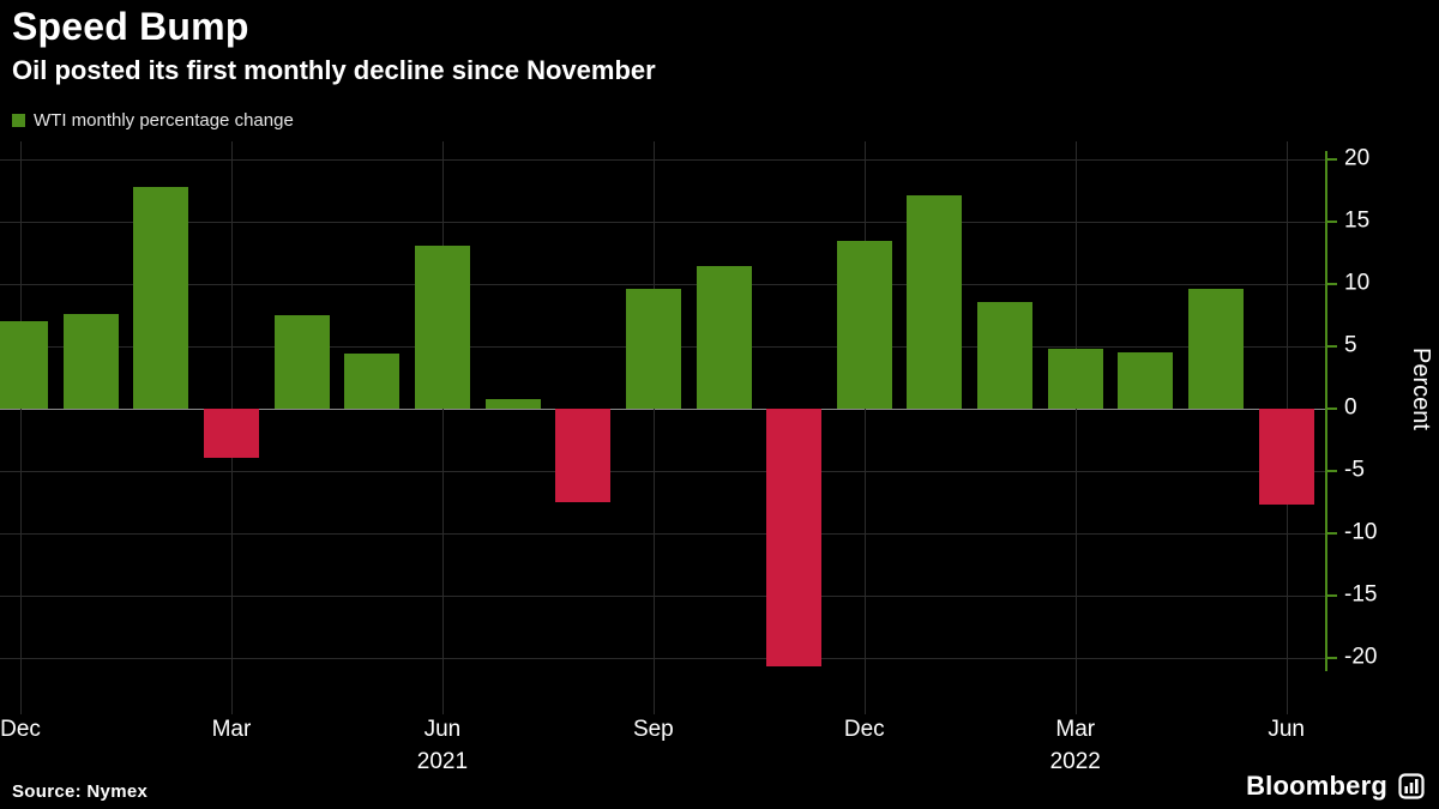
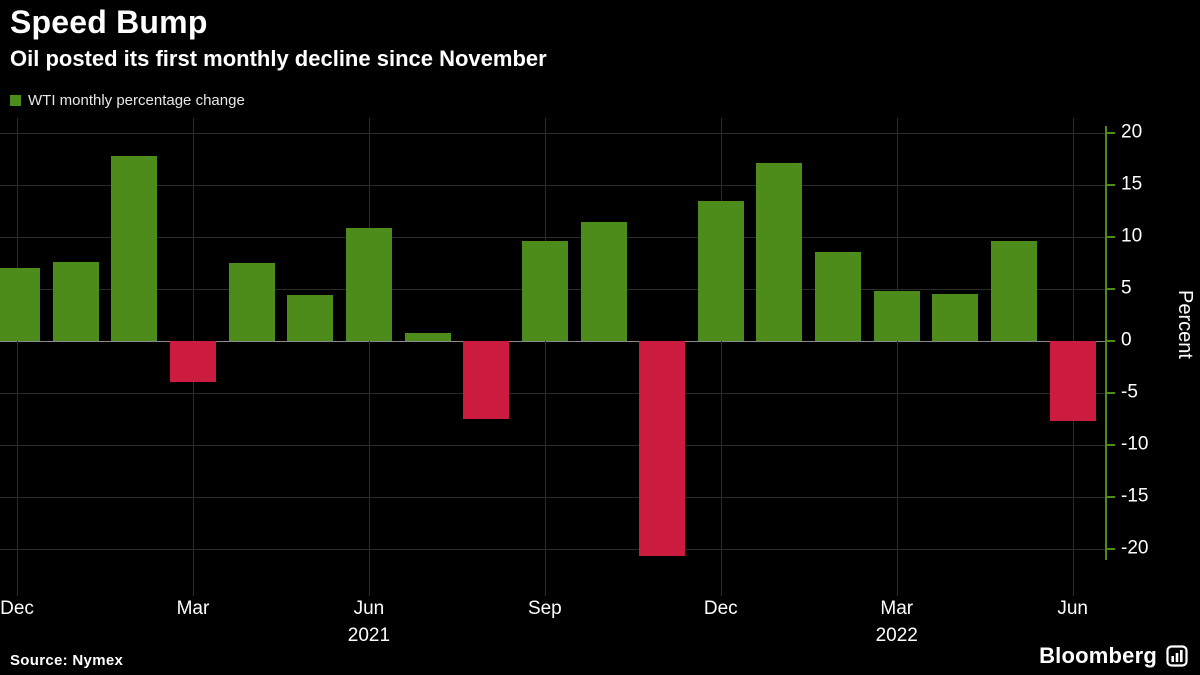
Jun 2021: 13.1 -> 10.9
